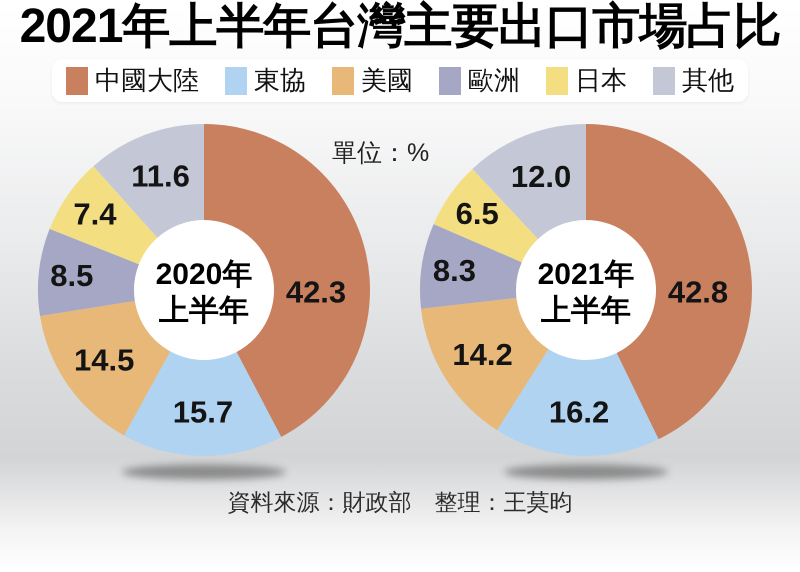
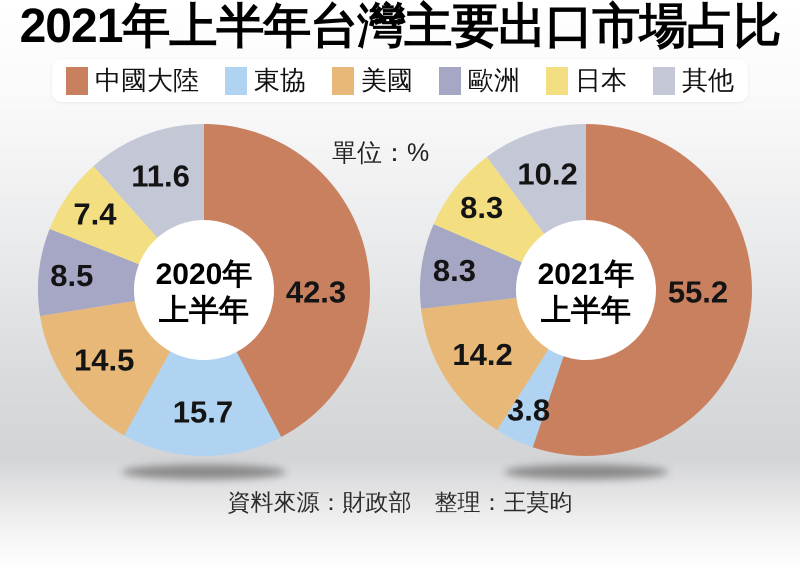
2021年上半年/中國大陸: 42.8 -> 55.2
2021年上半年/東協: 16.2 -> 3.8
2021年上半年/日本: 6.5 -> 8.3
2021年上半年/其他: 12.0 -> 10.2
